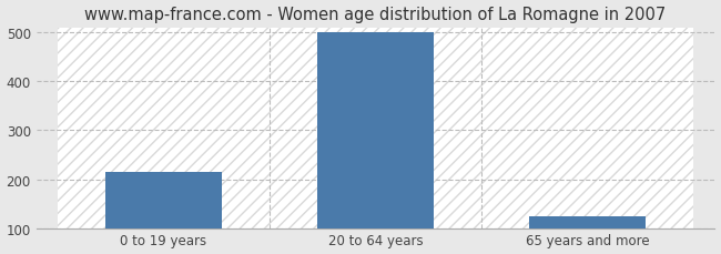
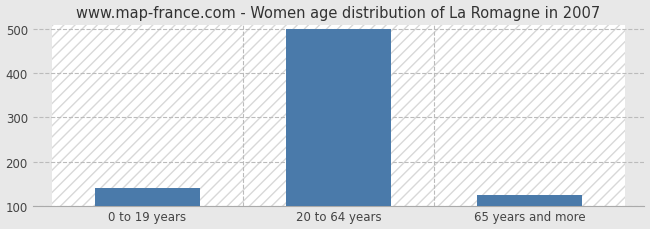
0 to 19 years: 215 -> 140
